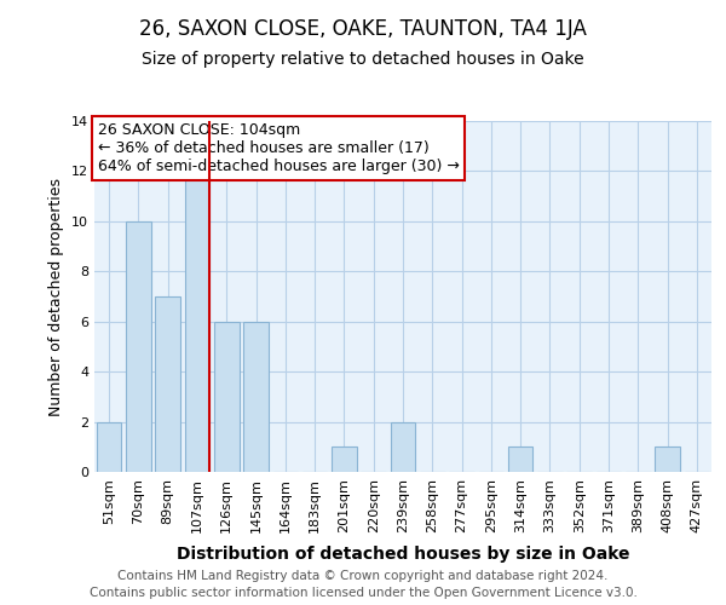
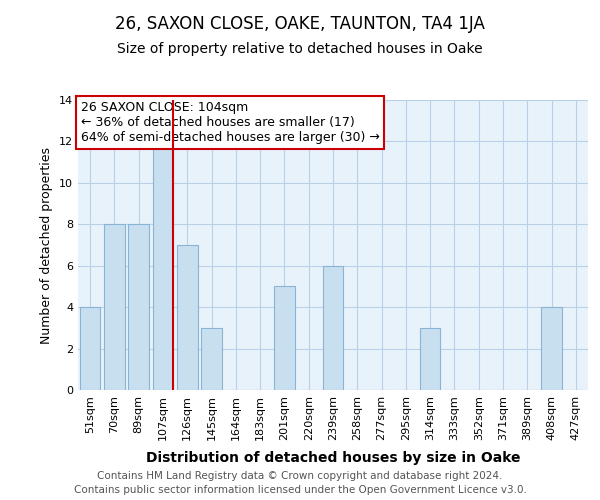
51sqm: 2 -> 4
70sqm: 10 -> 8
89sqm: 7 -> 8
126sqm: 6 -> 7
145sqm: 6 -> 3
201sqm: 1 -> 5
239sqm: 2 -> 6
314sqm: 1 -> 3
408sqm: 1 -> 4
